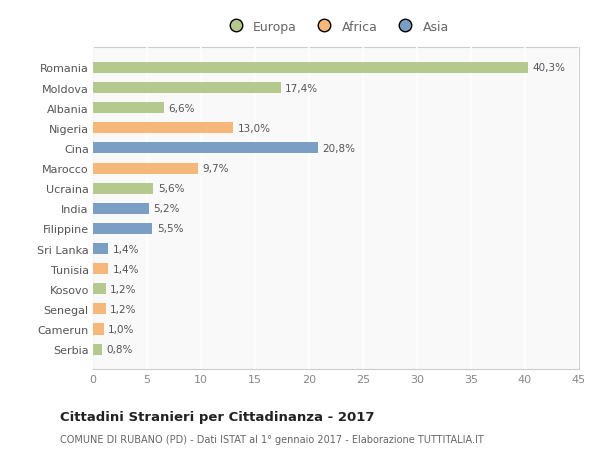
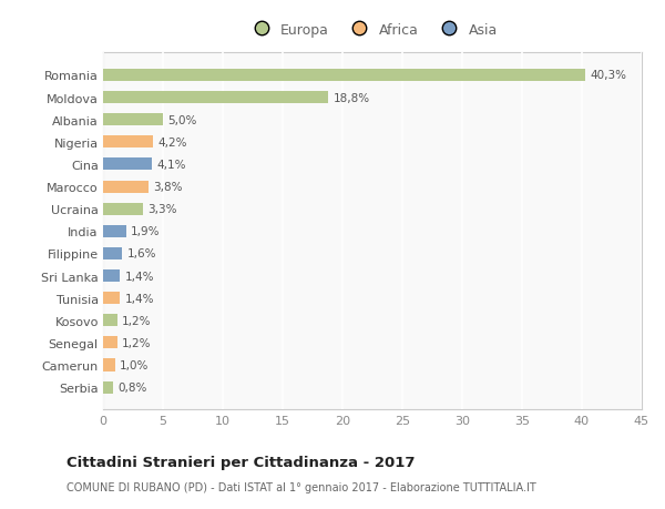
Moldova: 17,4% -> 18,8%
Albania: 6,6% -> 5,0%
Nigeria: 13,0% -> 4,2%
Cina: 20,8% -> 4,1%
Marocco: 9,7% -> 3,8%
Ucraina: 5,6% -> 3,3%
India: 5,2% -> 1,9%
Filippine: 5,5% -> 1,6%
